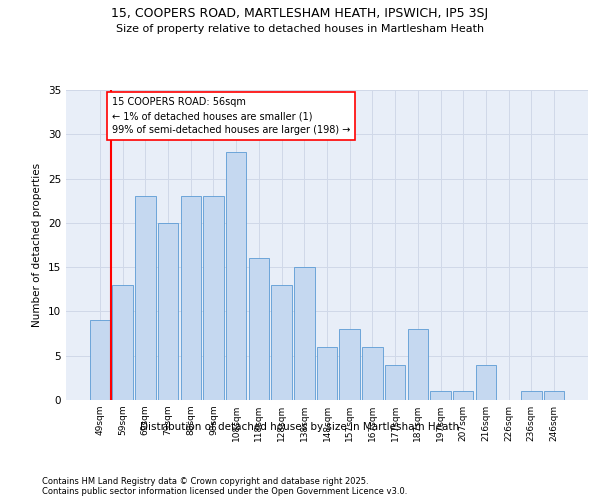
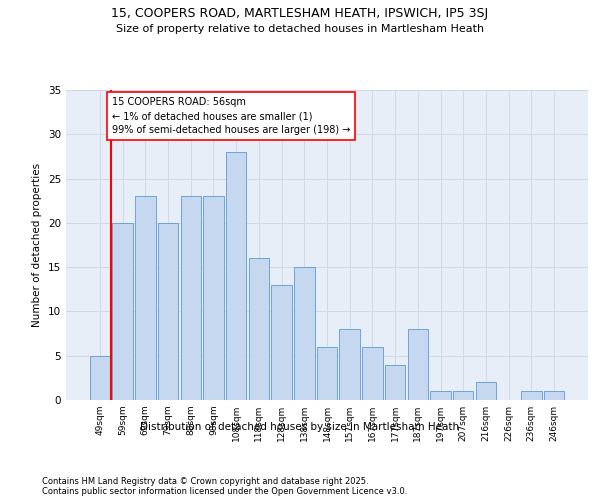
49sqm: 9 -> 5
59sqm: 13 -> 20
216sqm: 4 -> 2
